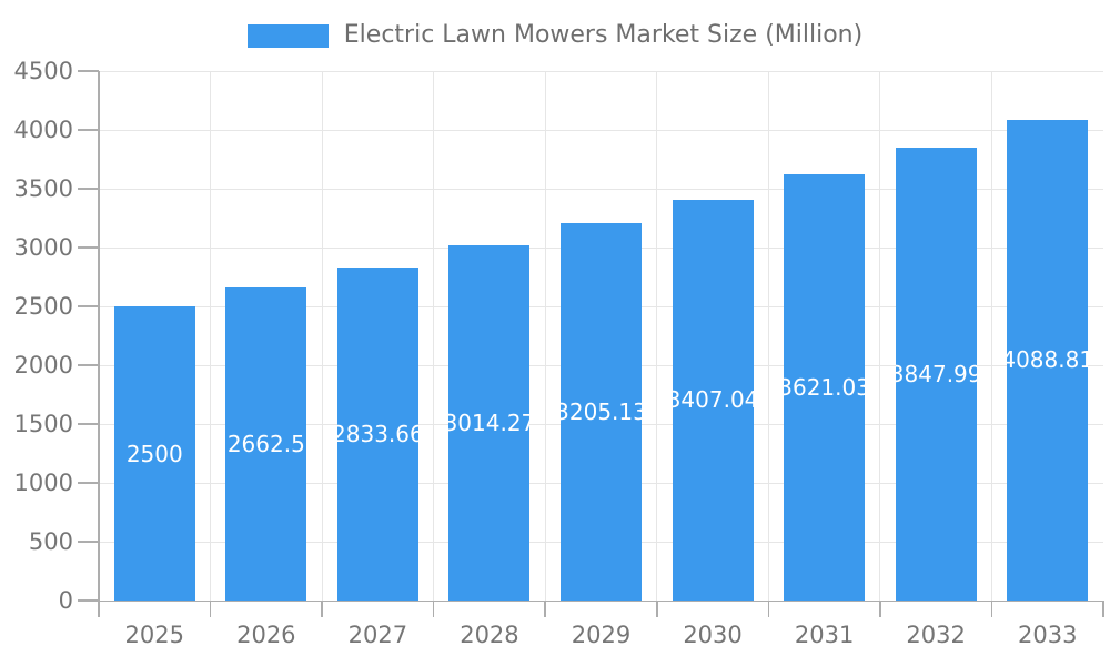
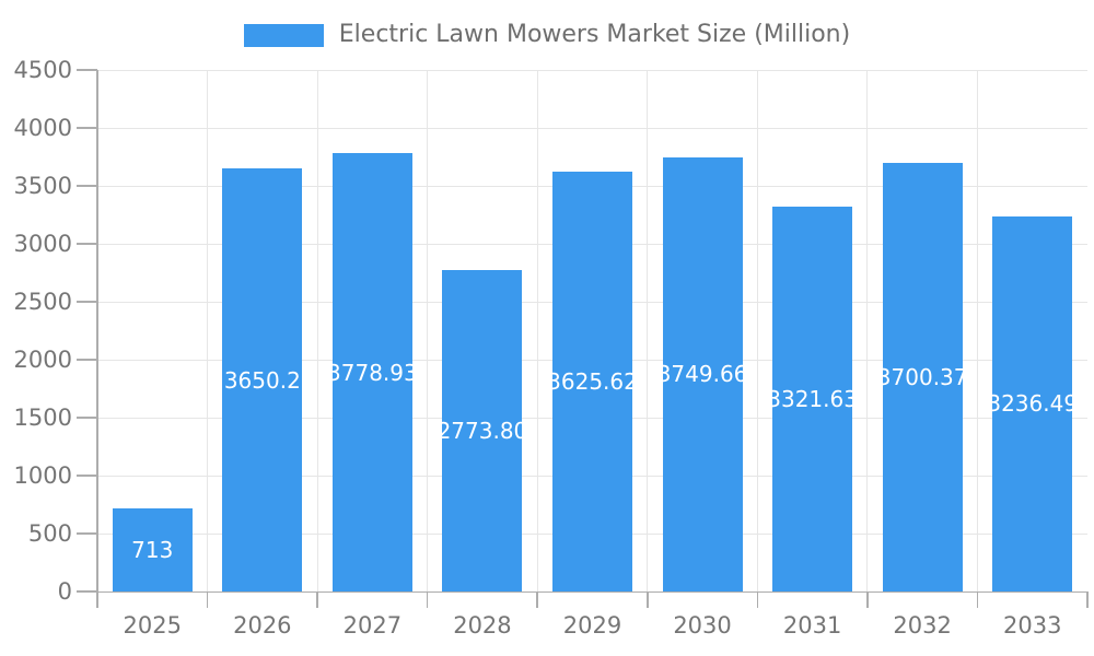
2025: 2500 -> 713
2026: 2662.5 -> 3650.2
2027: 2833.66 -> 3778.93
2028: 3014.27 -> 2773.80
2029: 3205.13 -> 3625.62
2030: 3407.04 -> 3749.66
2031: 3621.03 -> 3321.63
2032: 3847.99 -> 3700.37
2033: 4088.81 -> 3236.49
